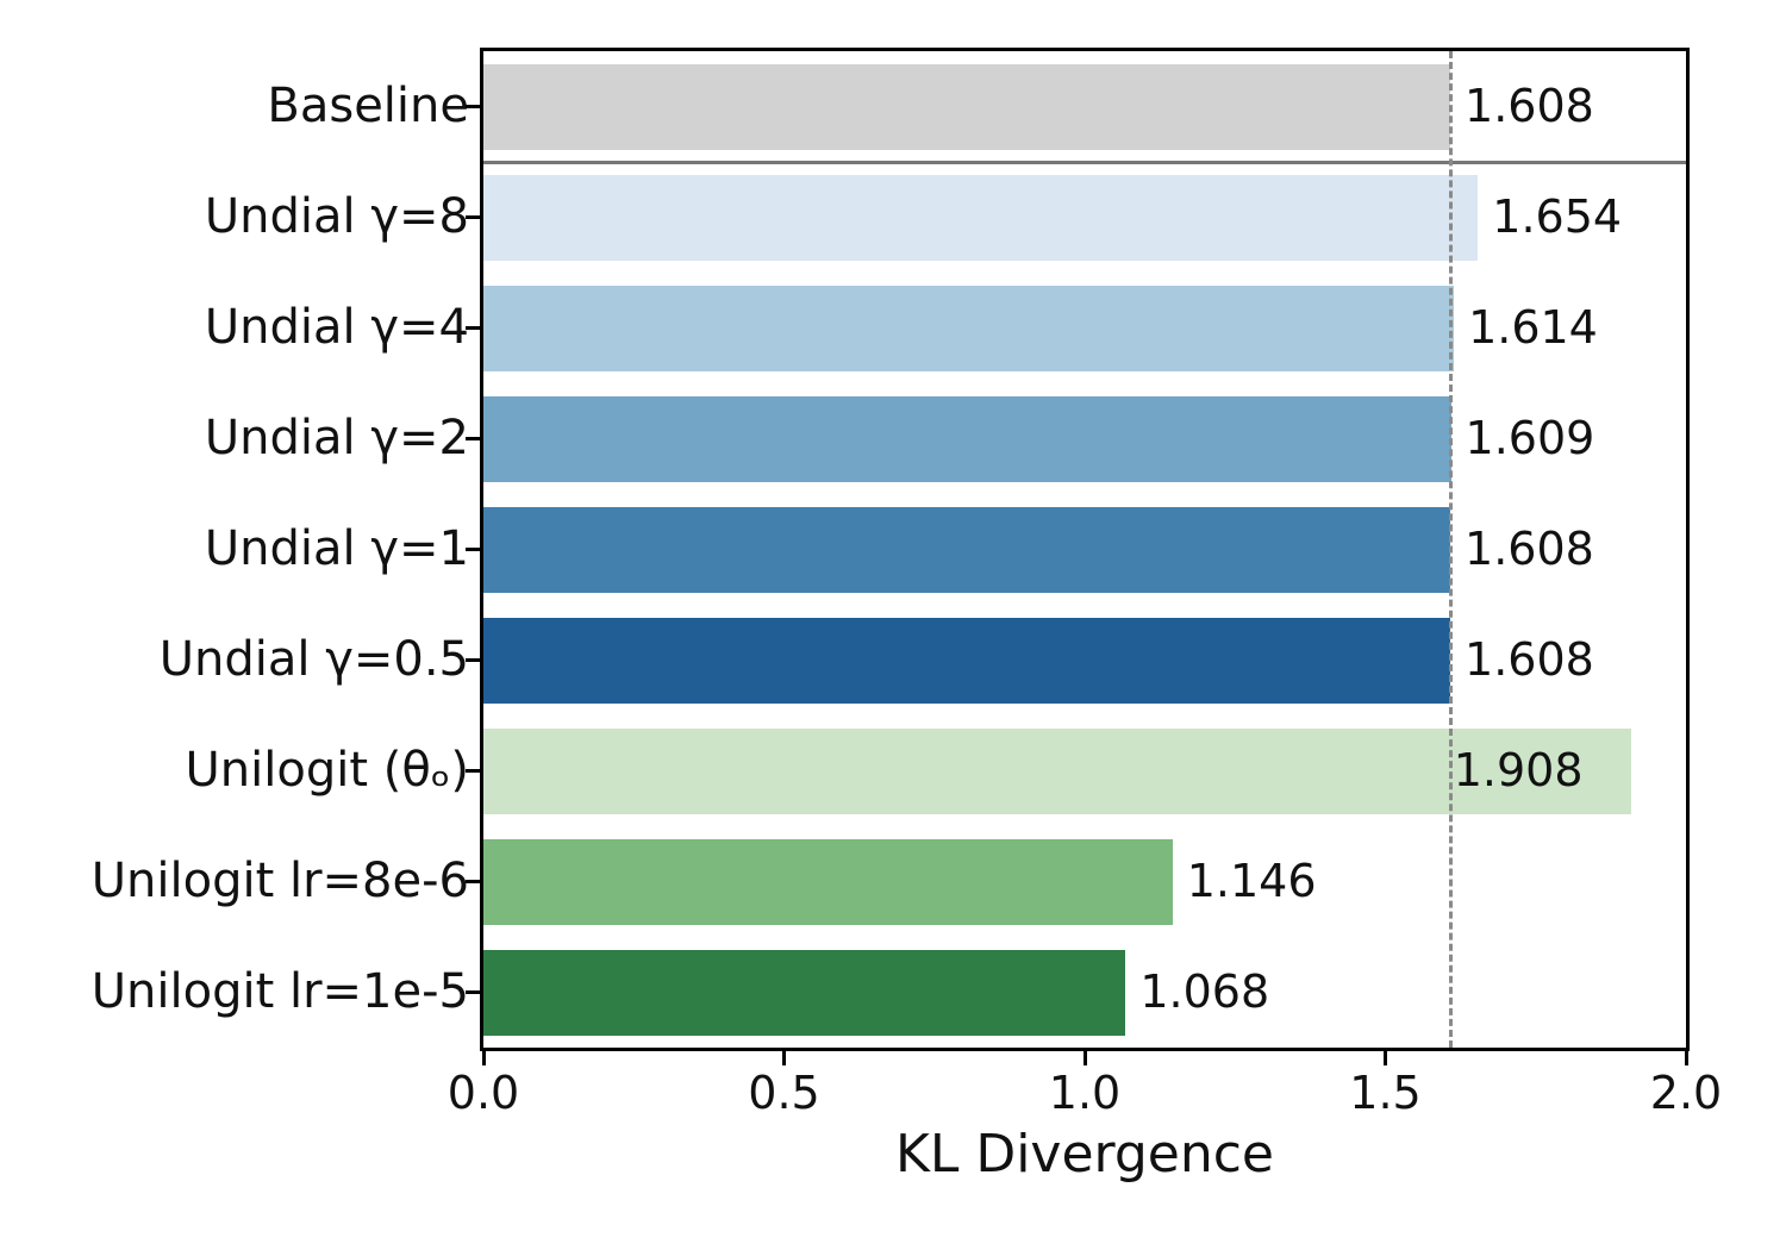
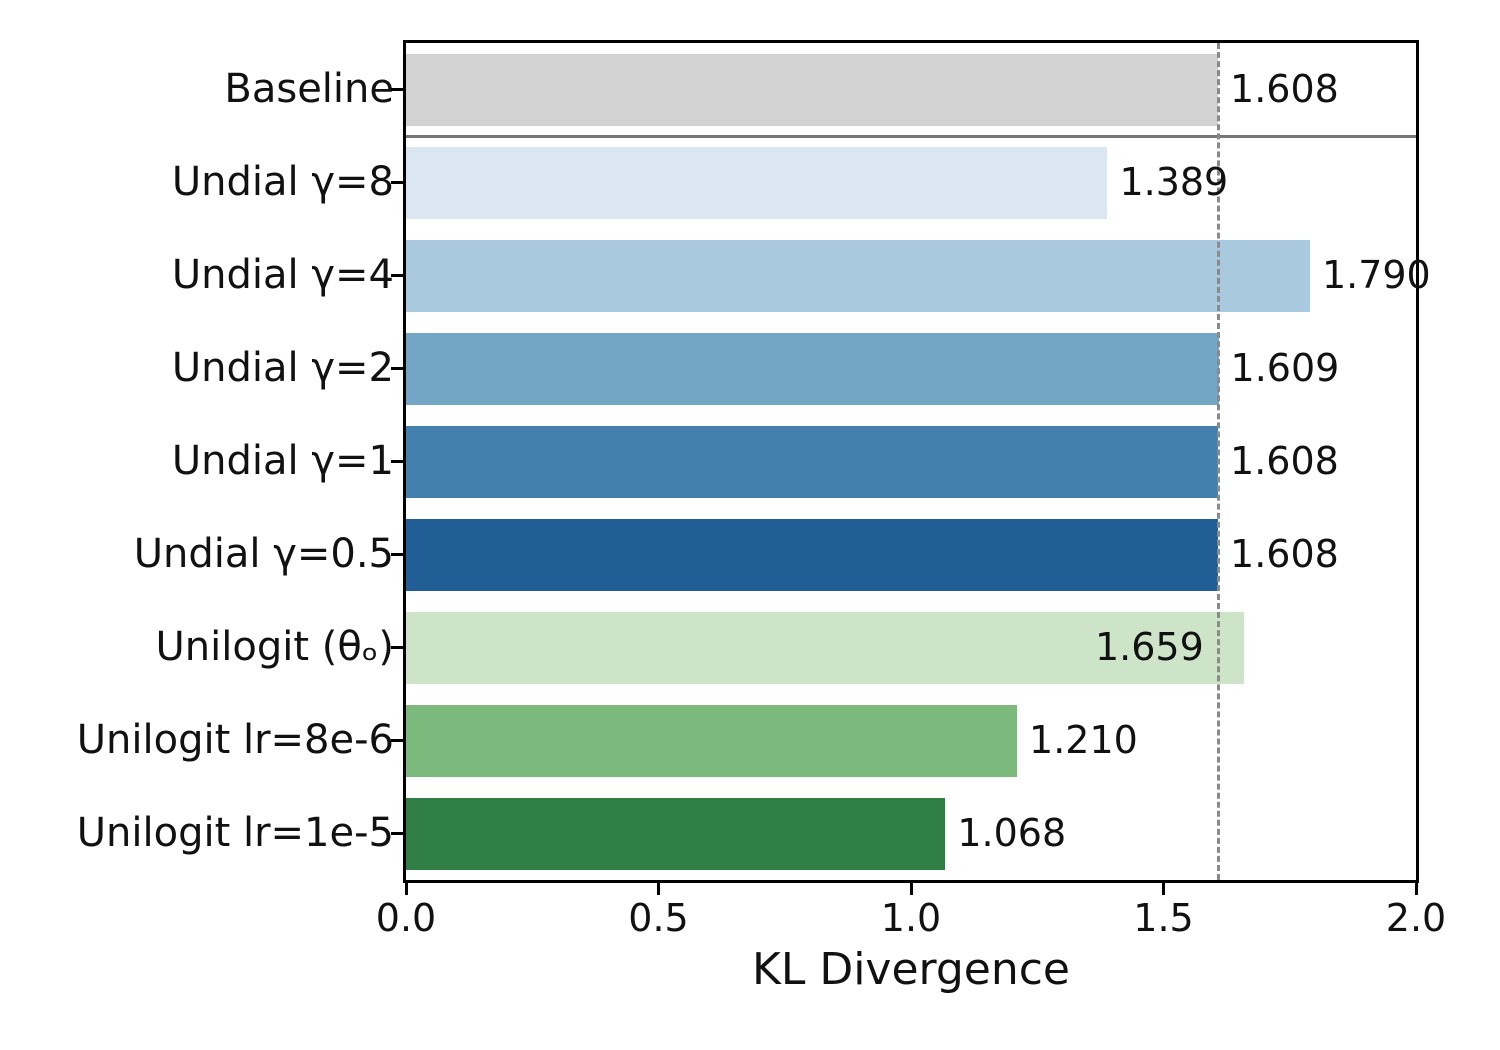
Undial γ=8: 1.654 -> 1.389
Undial γ=4: 1.614 -> 1.790
Unilogit (θₒ): 1.908 -> 1.659
Unilogit lr=8e-6: 1.146 -> 1.210
